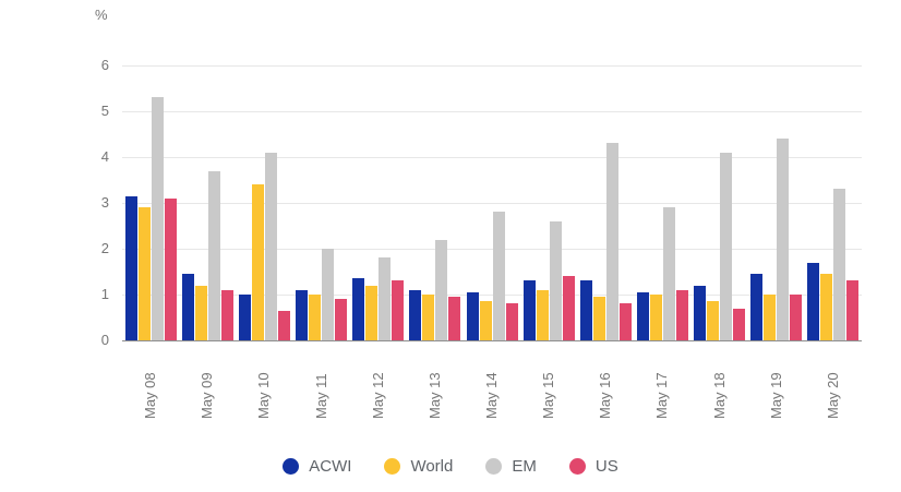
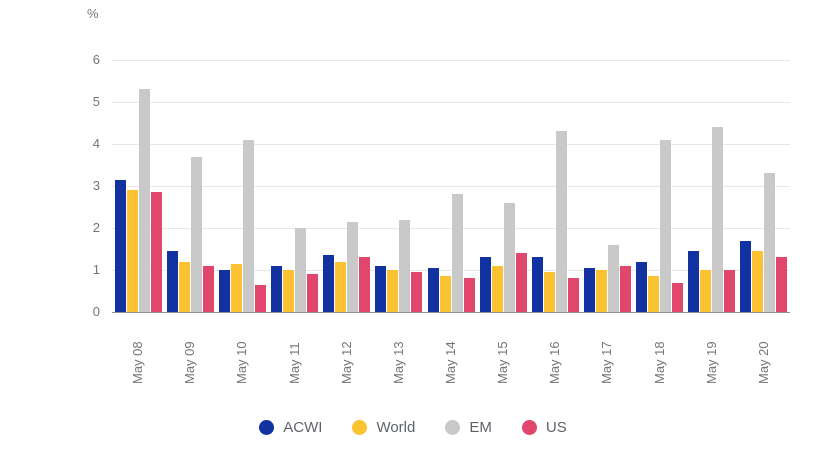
US/May 08: 3.1 -> 2.9
World/May 10: 3.4 -> 1.1
EM/May 12: 1.8 -> 2.1
EM/May 17: 2.9 -> 1.6
